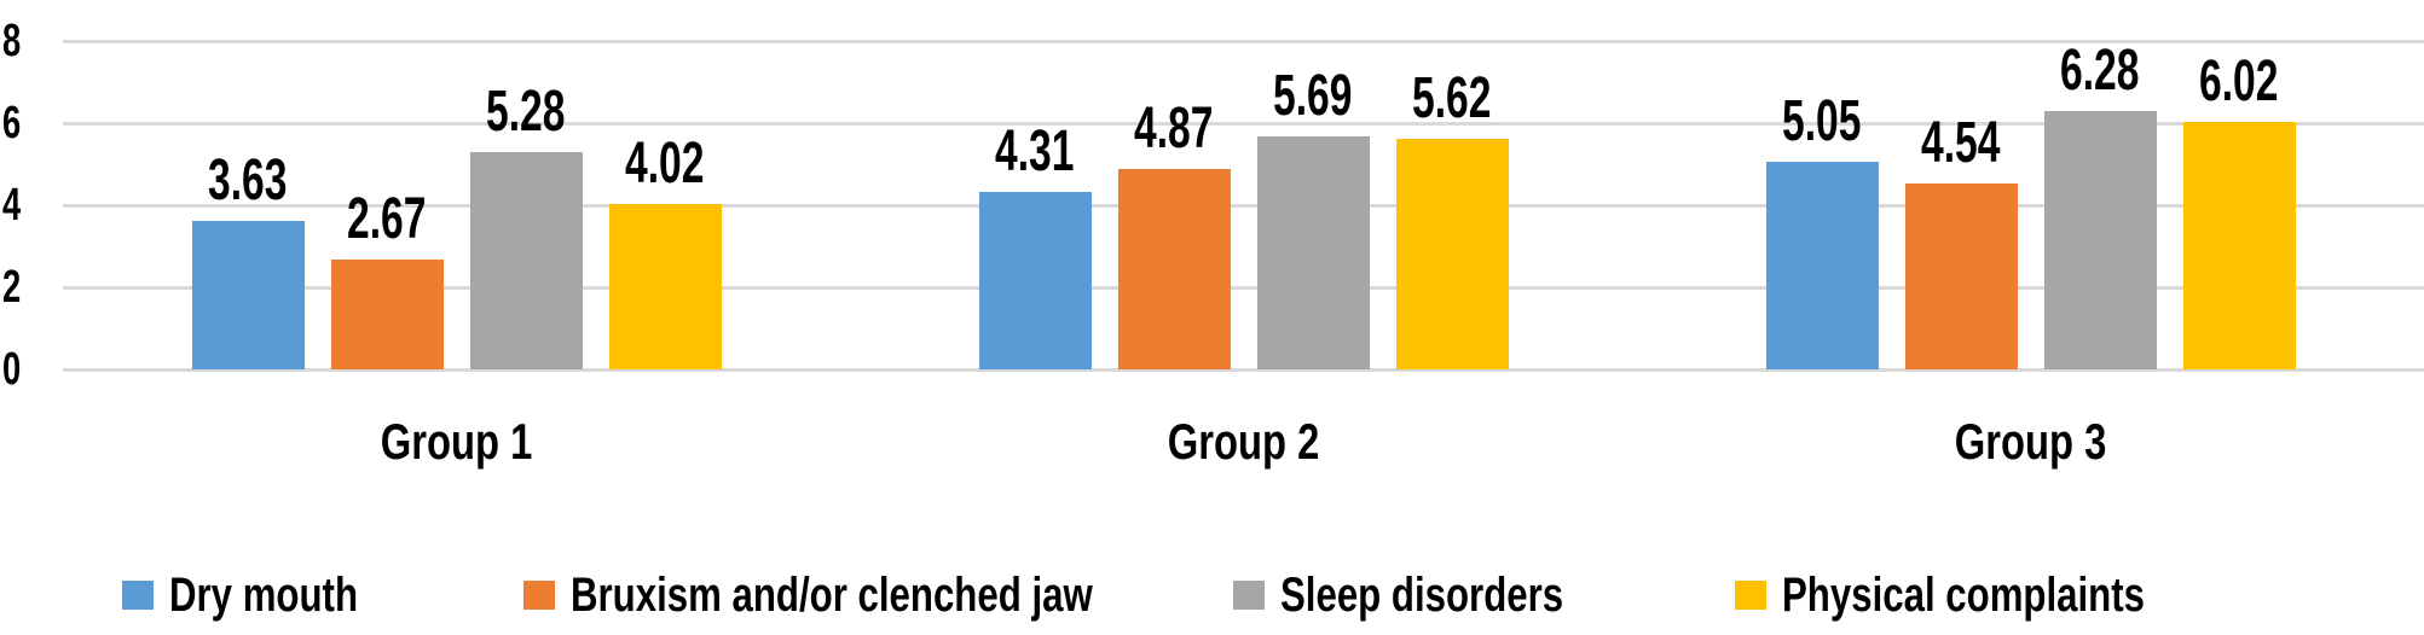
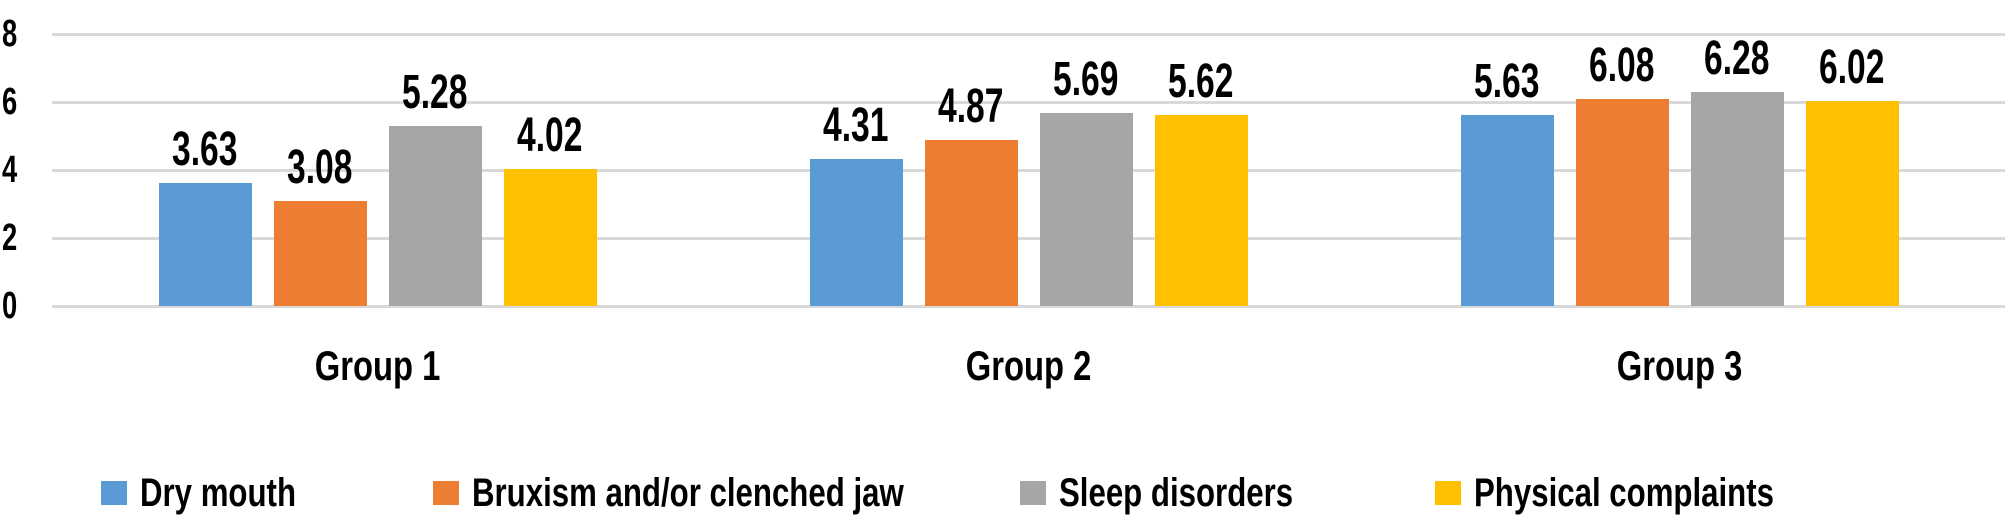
Bruxism and/or clenched jaw/Group 1: 2.67 -> 3.08
Dry mouth/Group 3: 5.05 -> 5.63
Bruxism and/or clenched jaw/Group 3: 4.54 -> 6.08
